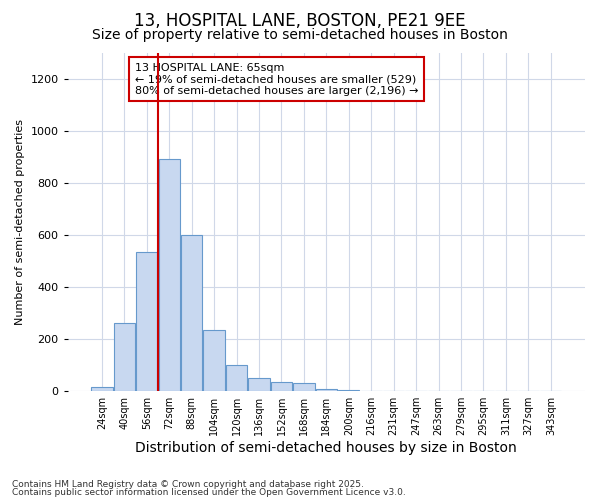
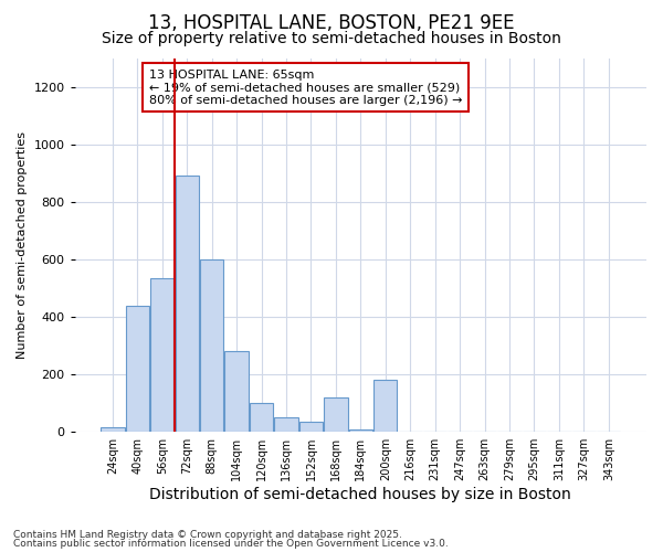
40sqm: 260 -> 440
104sqm: 235 -> 280
168sqm: 30 -> 120
200sqm: 5 -> 180
